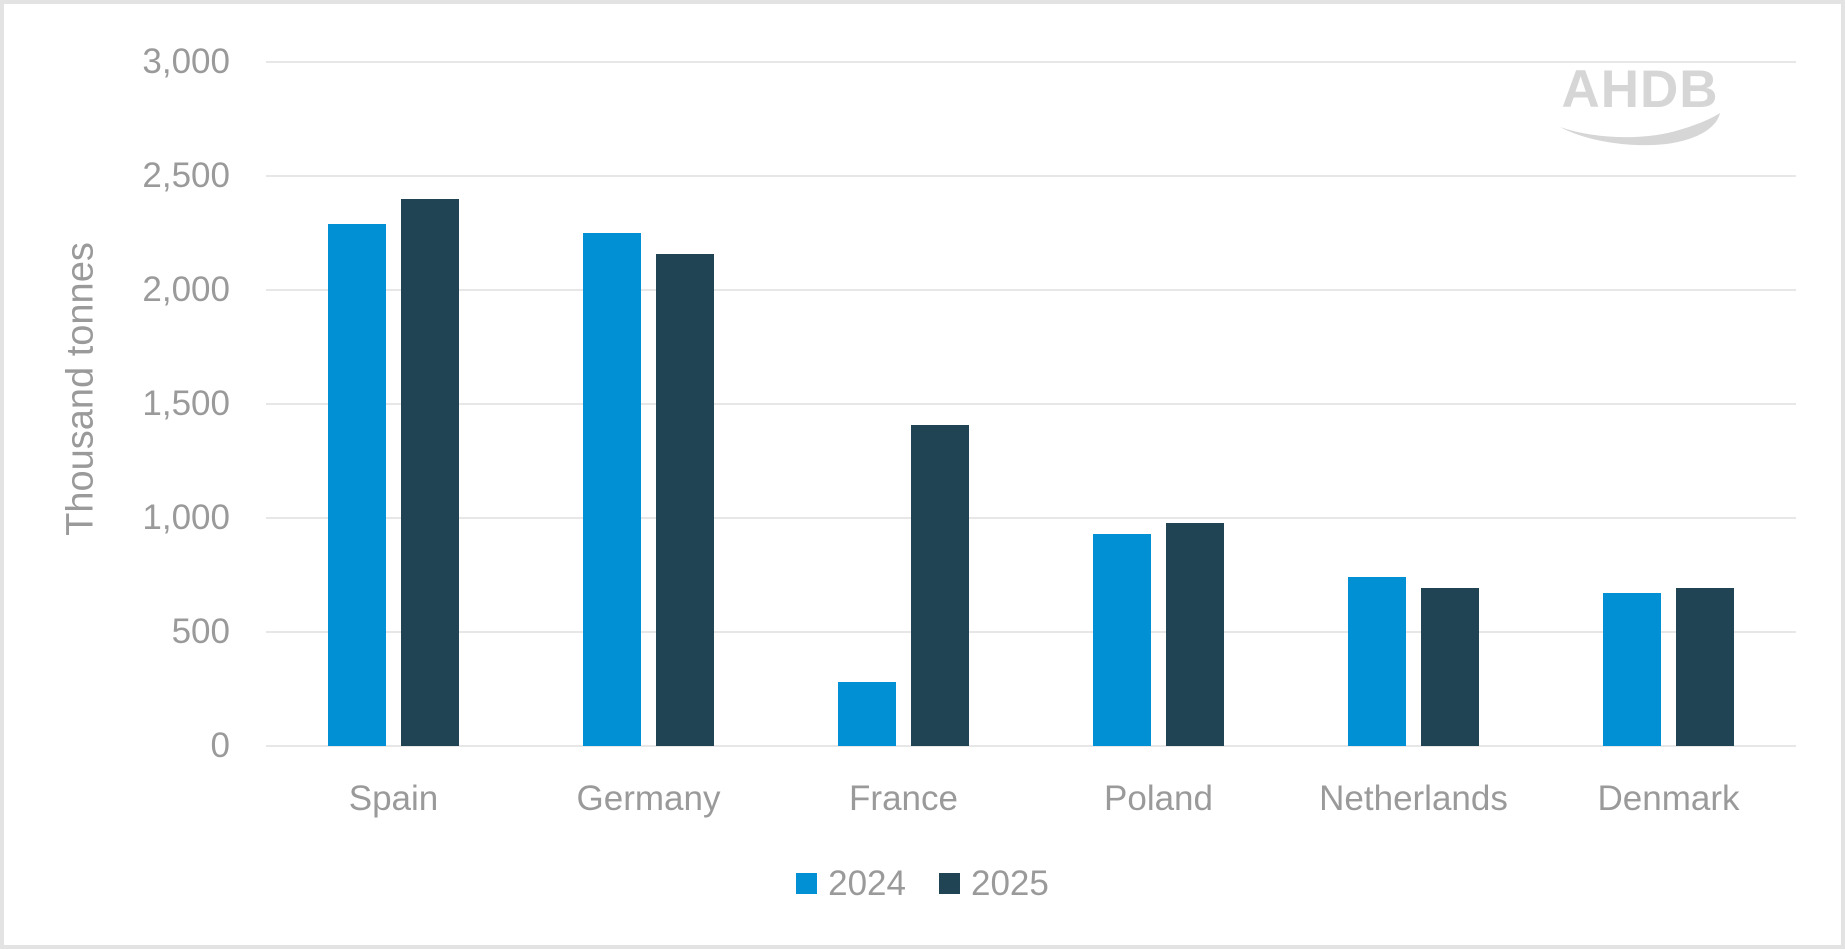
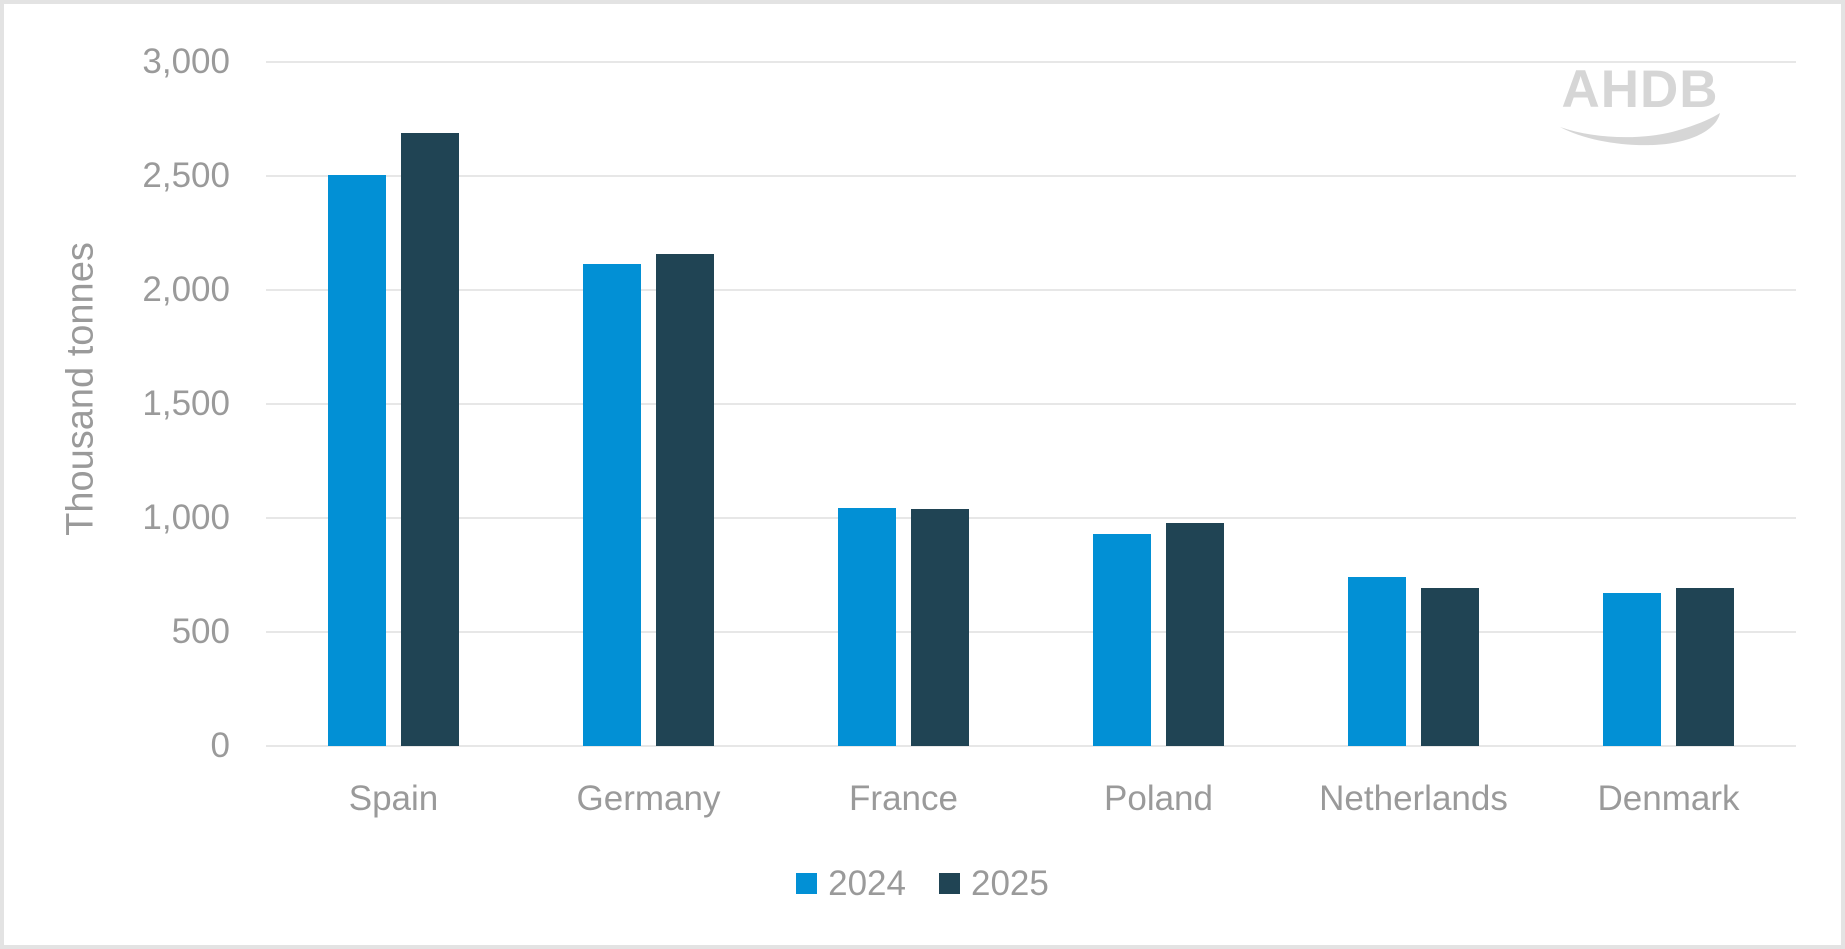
2024/Spain: 2290 -> 2500
2025/Spain: 2400 -> 2690
2024/Germany: 2250 -> 2120
2024/France: 280 -> 1040
2025/France: 1410 -> 1040
